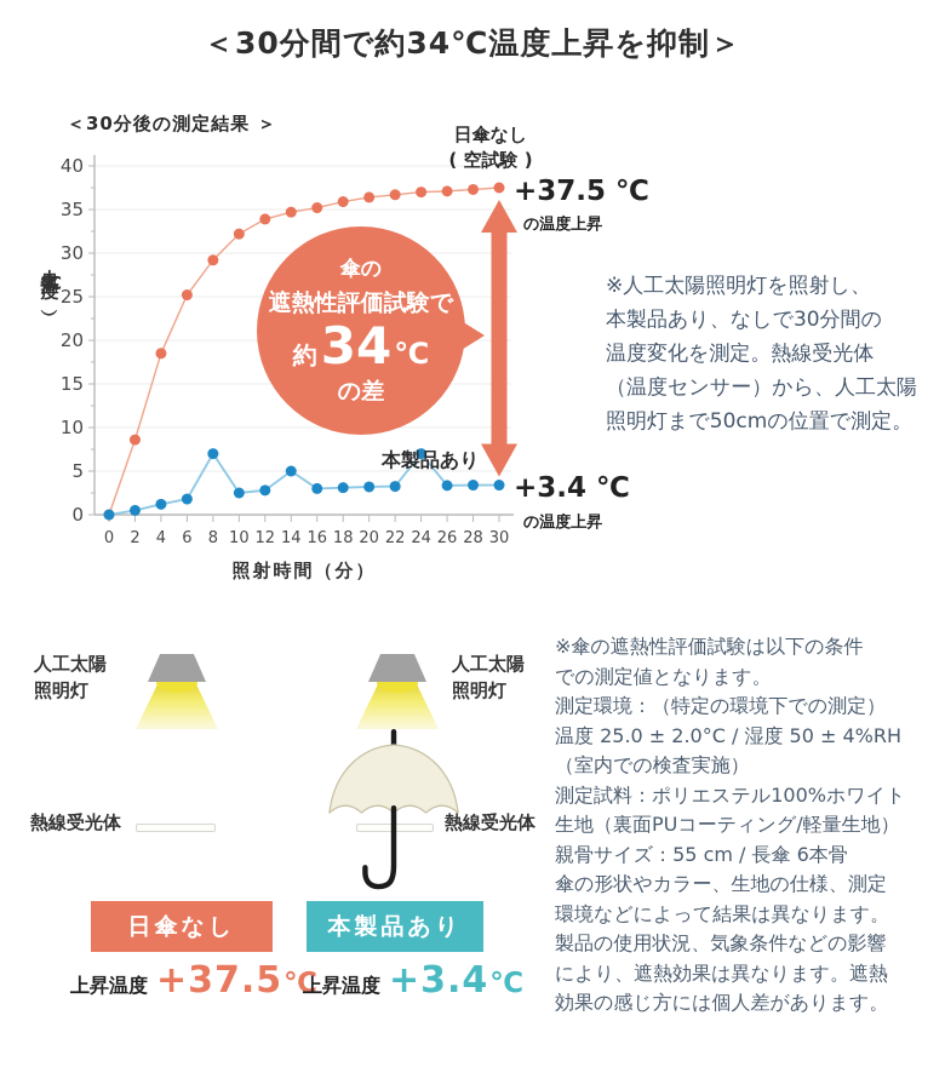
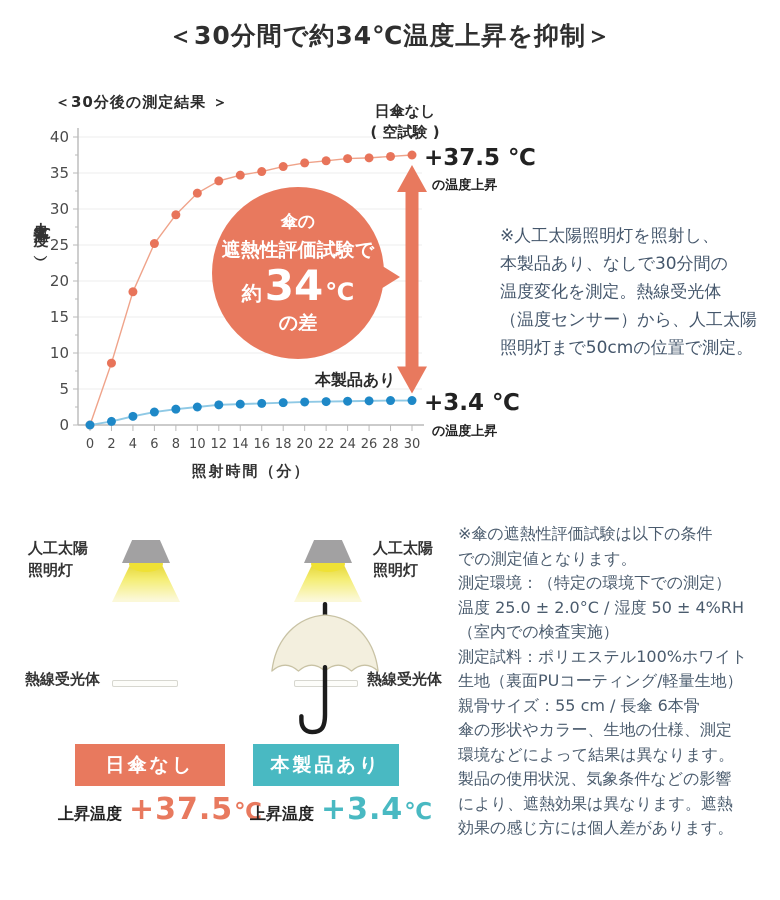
本製品あり/8: 7 -> 2
本製品あり/14: 5 -> 3
本製品あり/24: 7 -> 3
